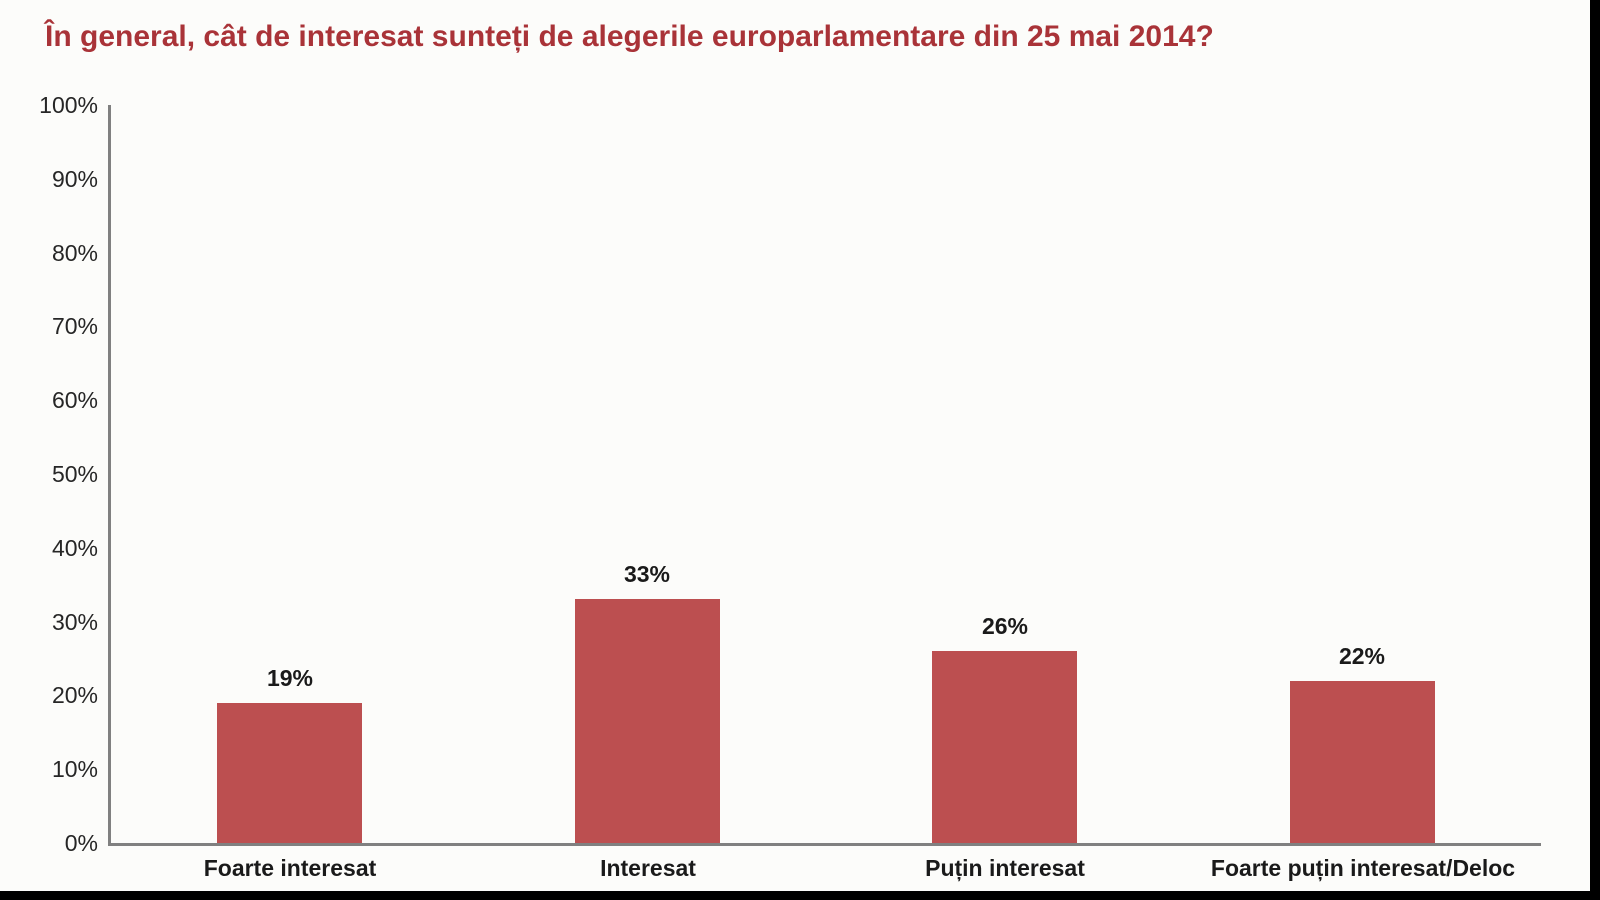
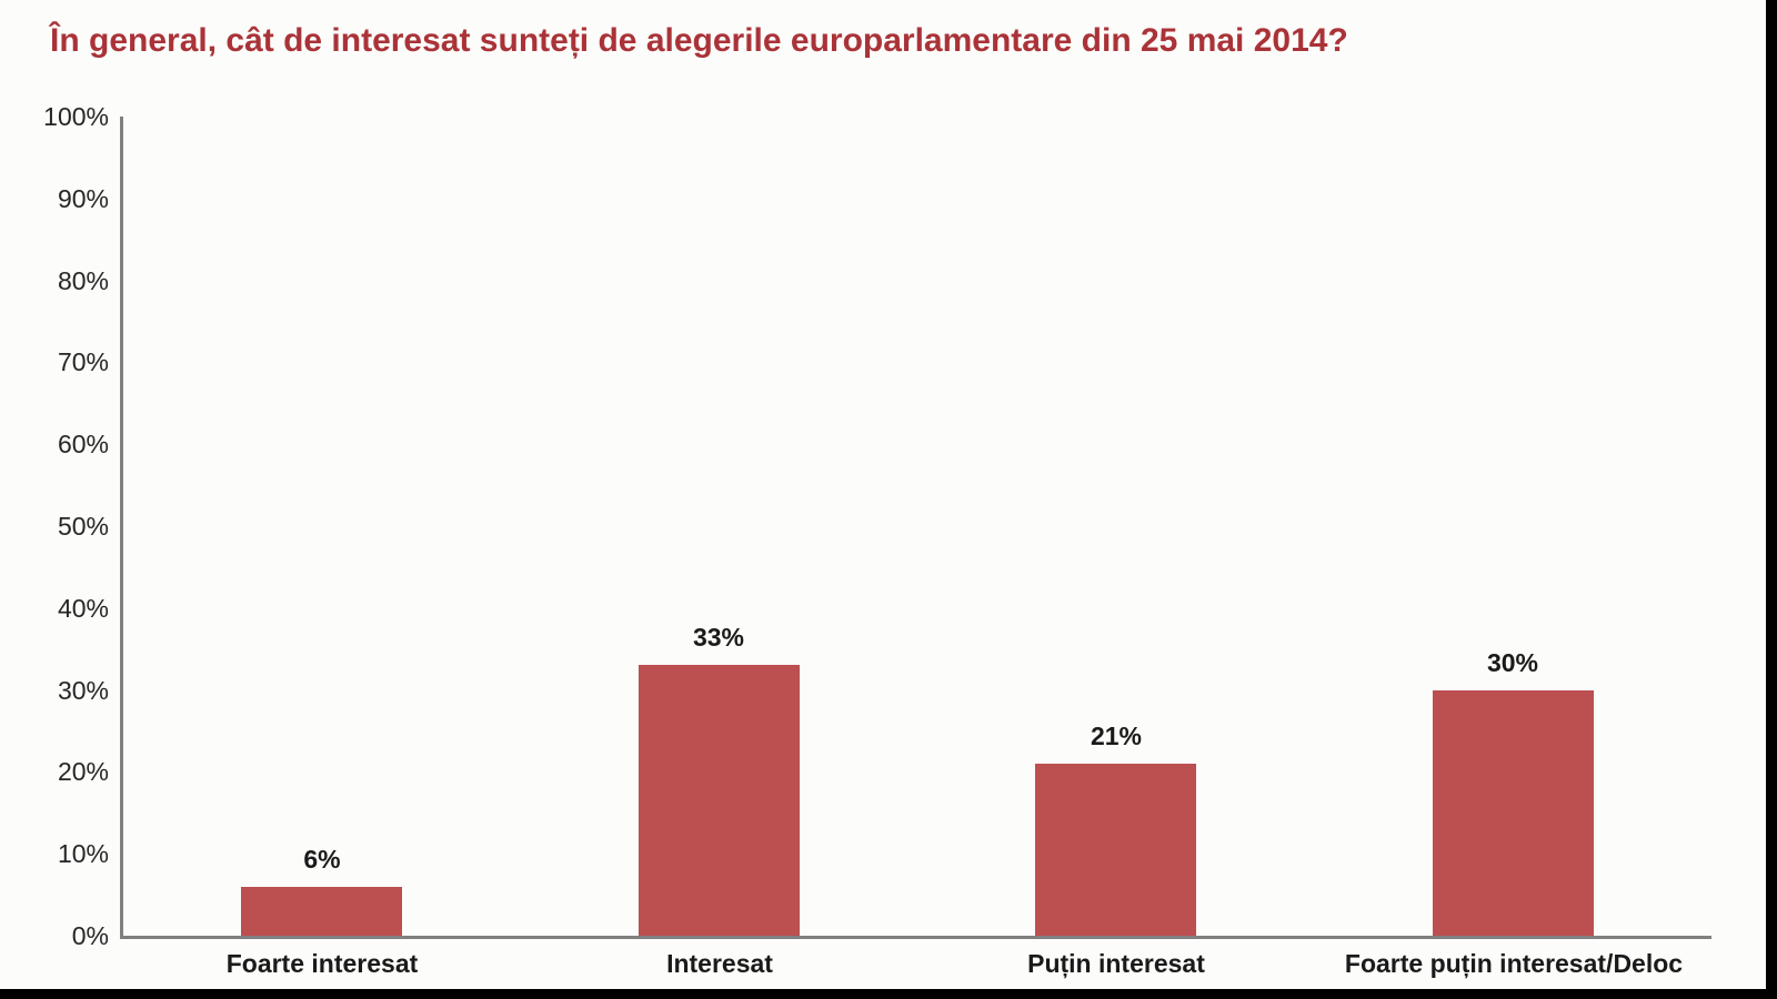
Foarte interesat: 19% -> 6%
Puțin interesat: 26% -> 21%
Foarte puțin interesat/Deloc: 22% -> 30%
